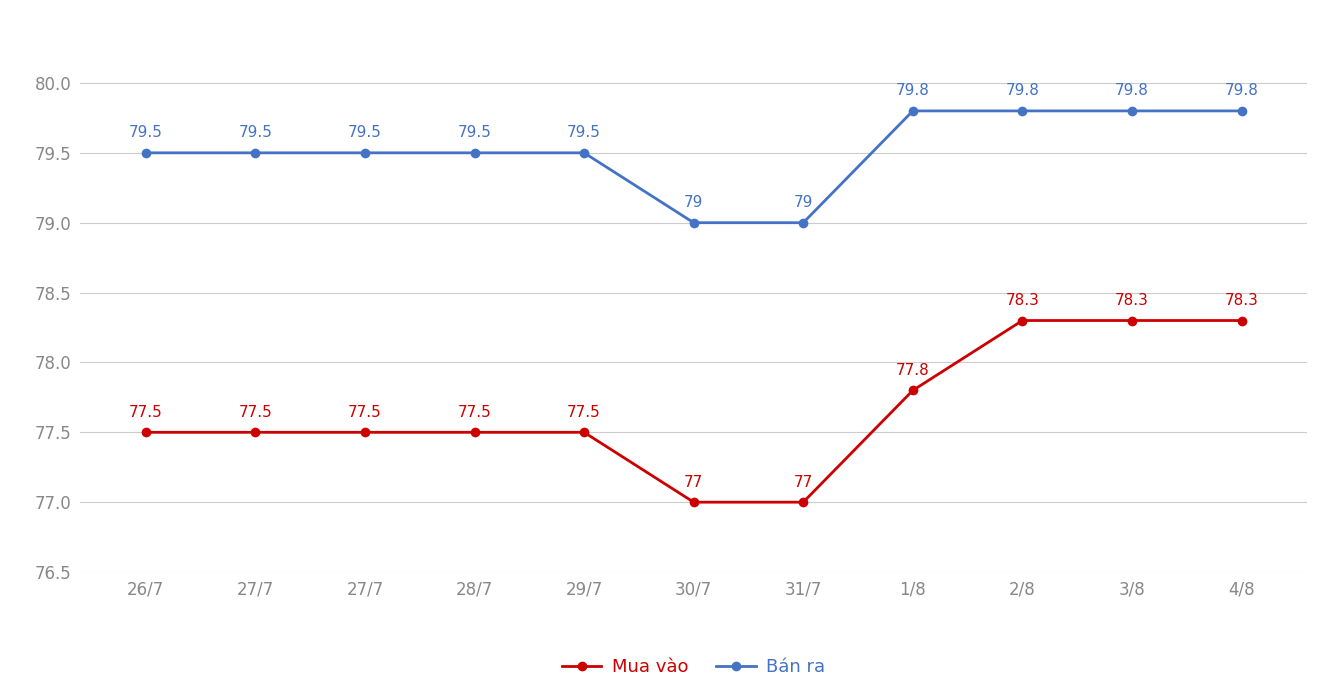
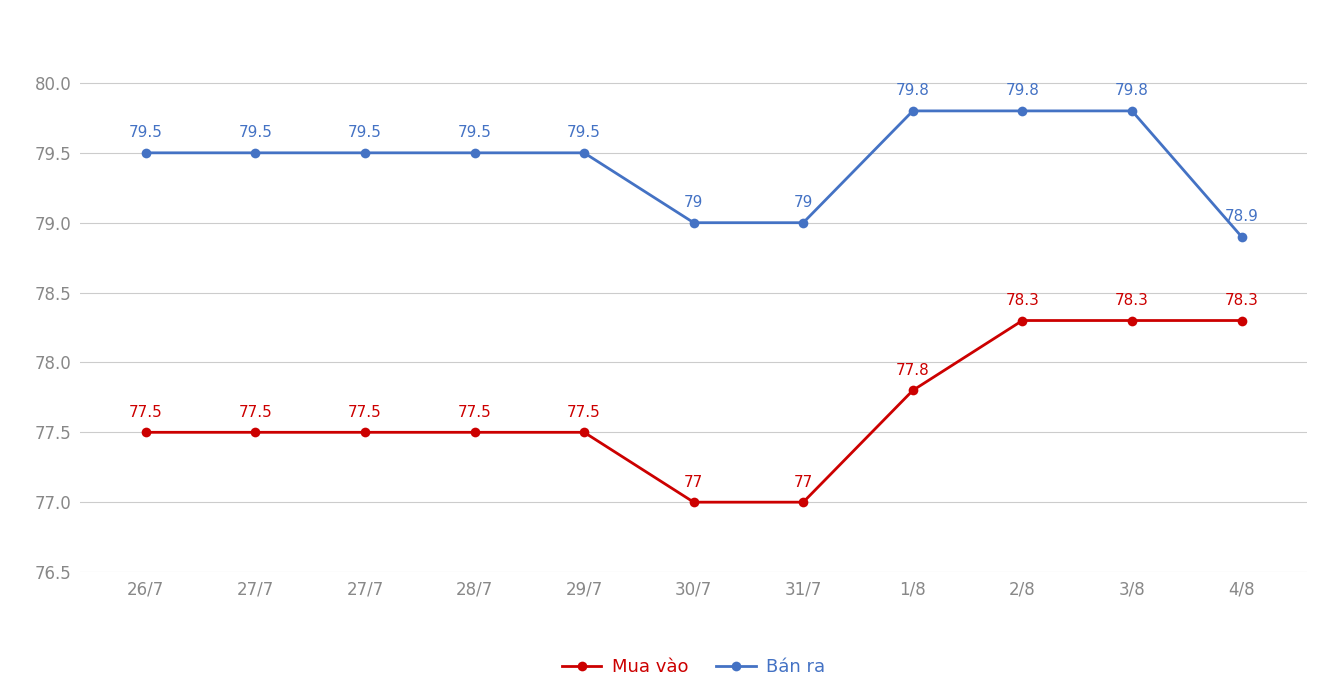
Bán ra/4/8: 79.8 -> 78.9
